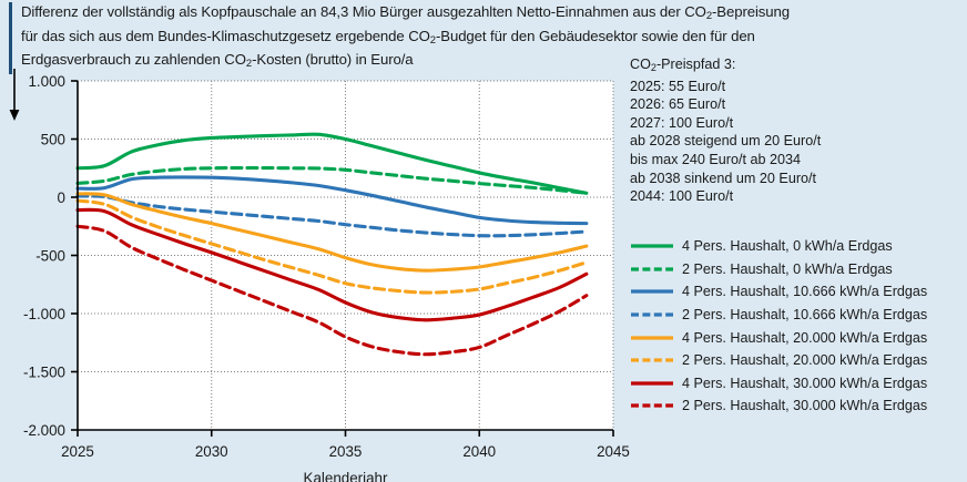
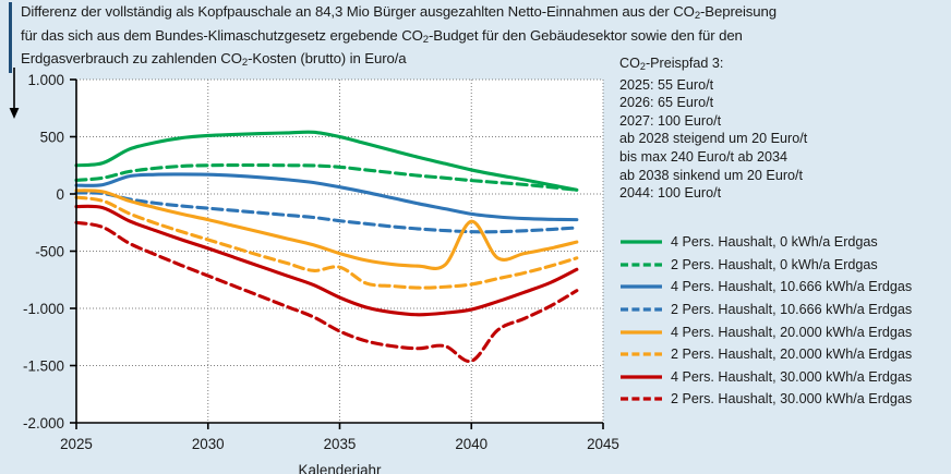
2 Pers. Haushalt, 20.000 kWh/a Erdgas/2035: -740 -> -640
4 Pers. Haushalt, 20.000 kWh/a Erdgas/2040: -600 -> -240
2 Pers. Haushalt, 30.000 kWh/a Erdgas/2040: -1290 -> -1460
